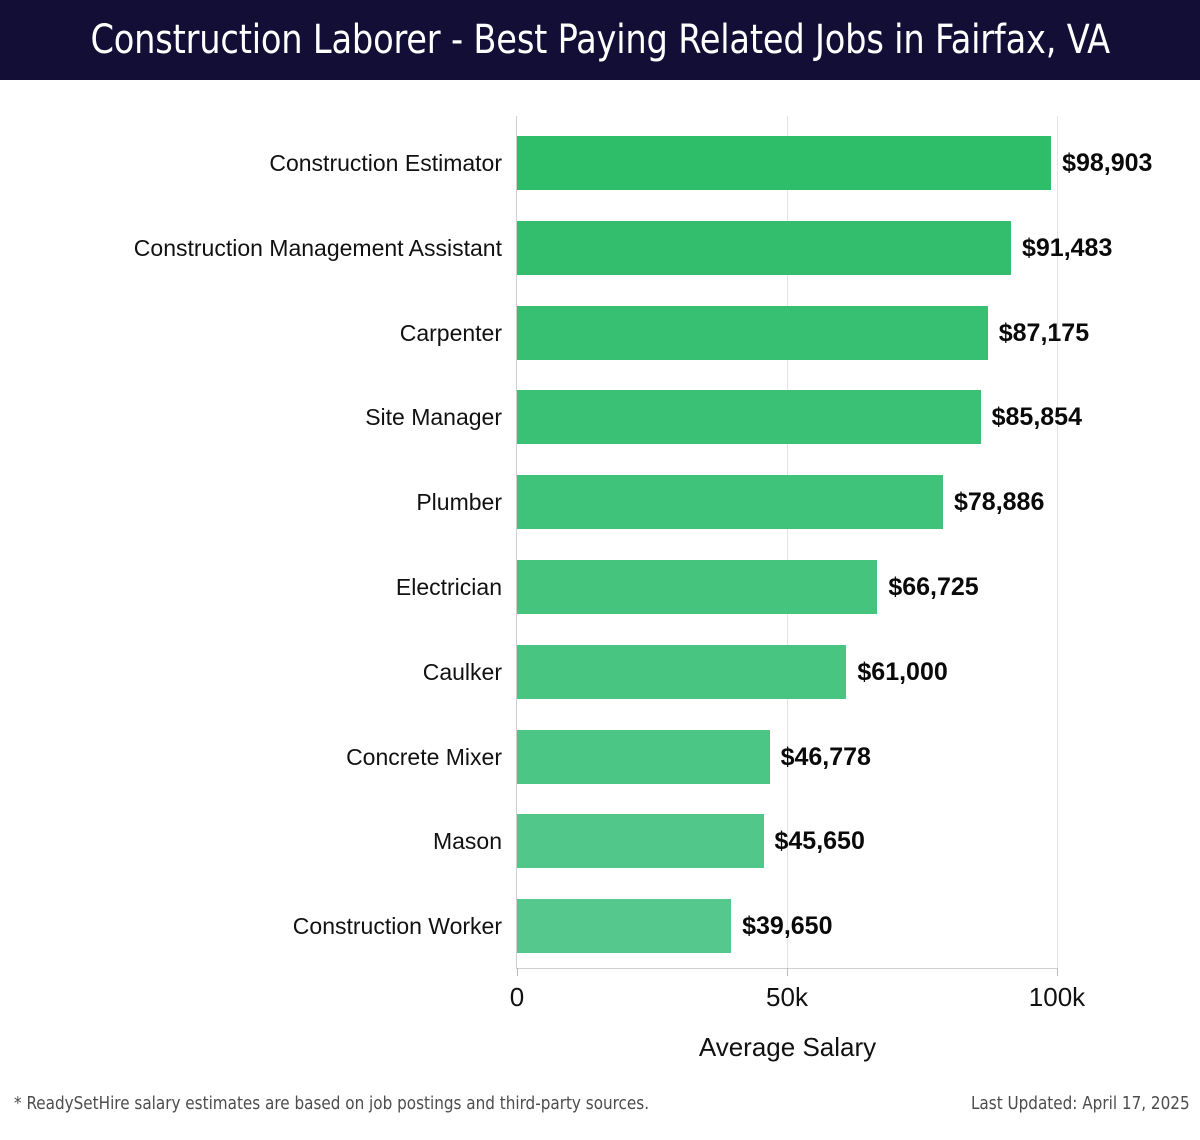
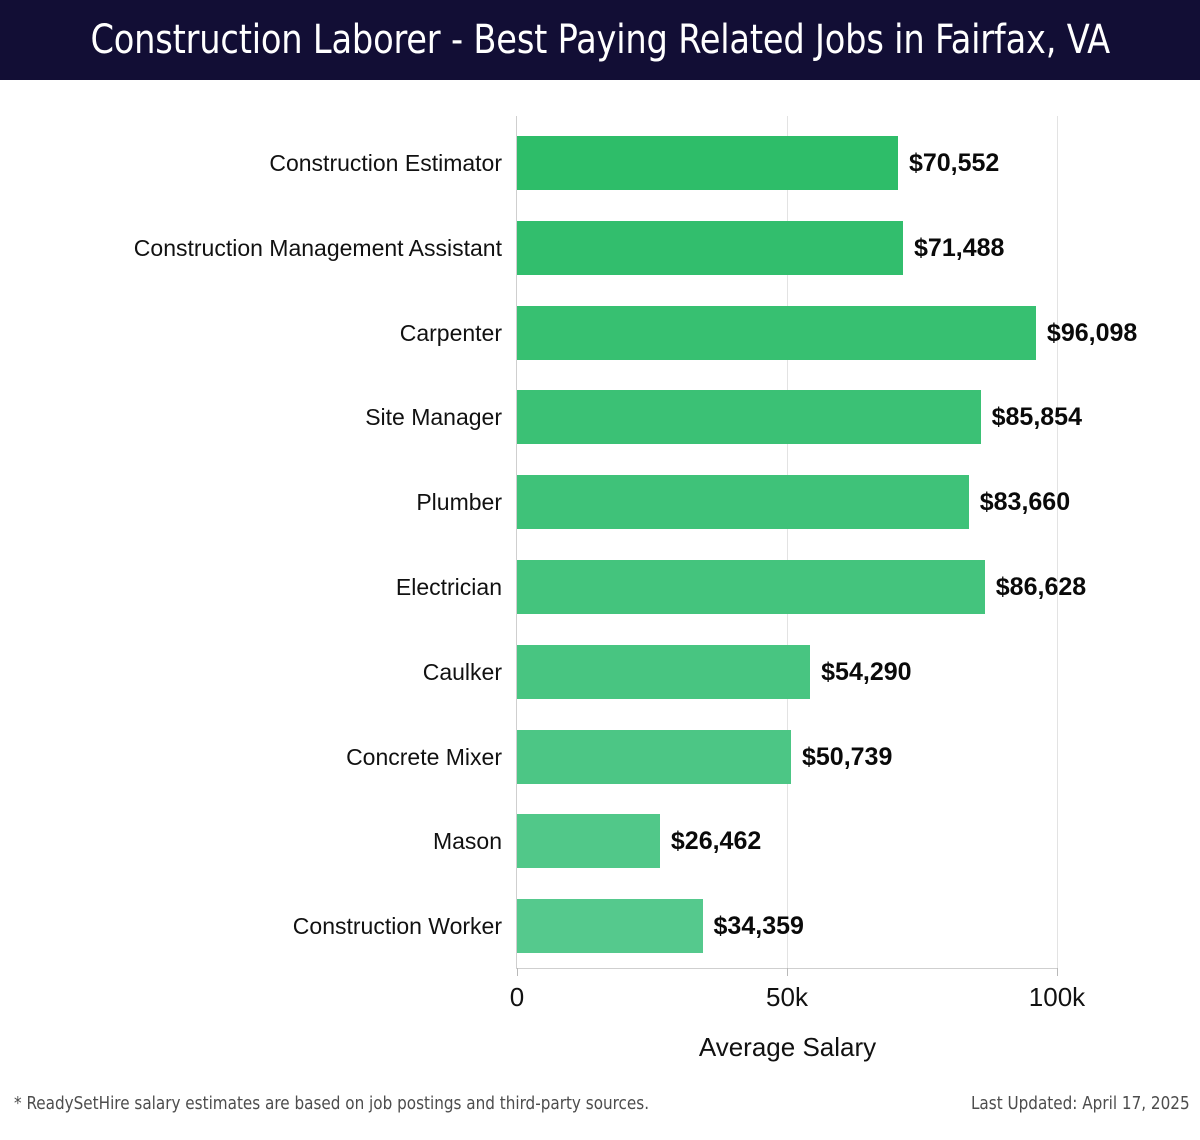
Construction Estimator: $98,903 -> $70,552
Construction Management Assistant: $91,483 -> $71,488
Carpenter: $87,175 -> $96,098
Plumber: $78,886 -> $83,660
Electrician: $66,725 -> $86,628
Caulker: $61,000 -> $54,290
Concrete Mixer: $46,778 -> $50,739
Mason: $45,650 -> $26,462
Construction Worker: $39,650 -> $34,359
